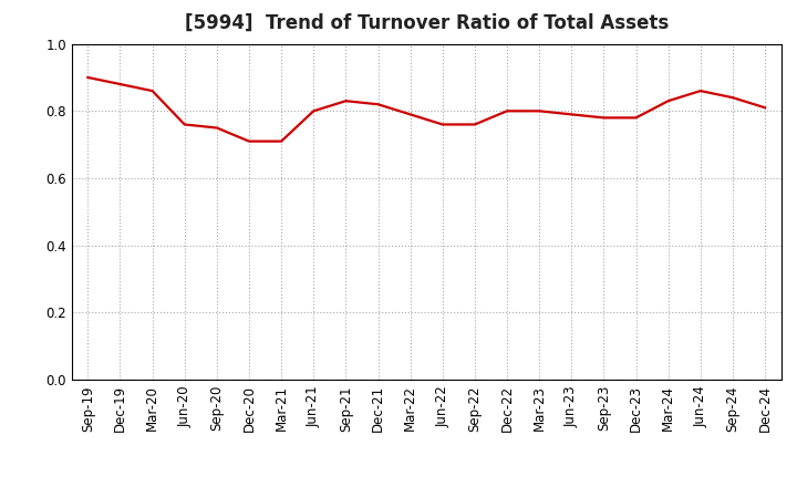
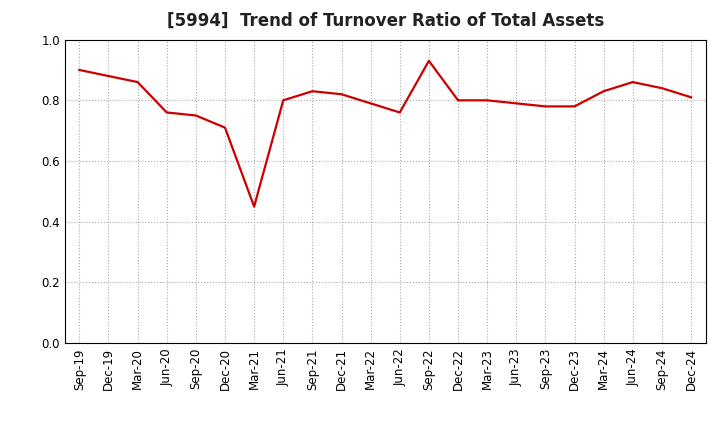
Mar-21: 0.71 -> 0.45
Sep-22: 0.76 -> 0.93
